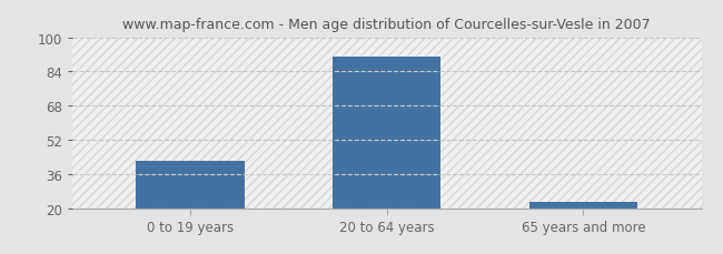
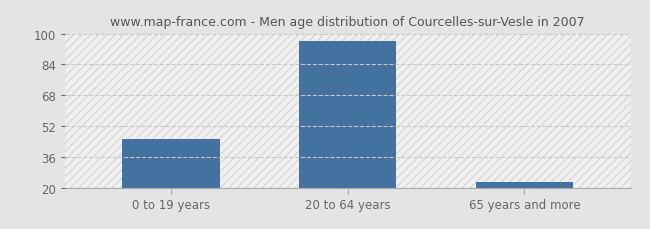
0 to 19 years: 42 -> 45
20 to 64 years: 91 -> 96
